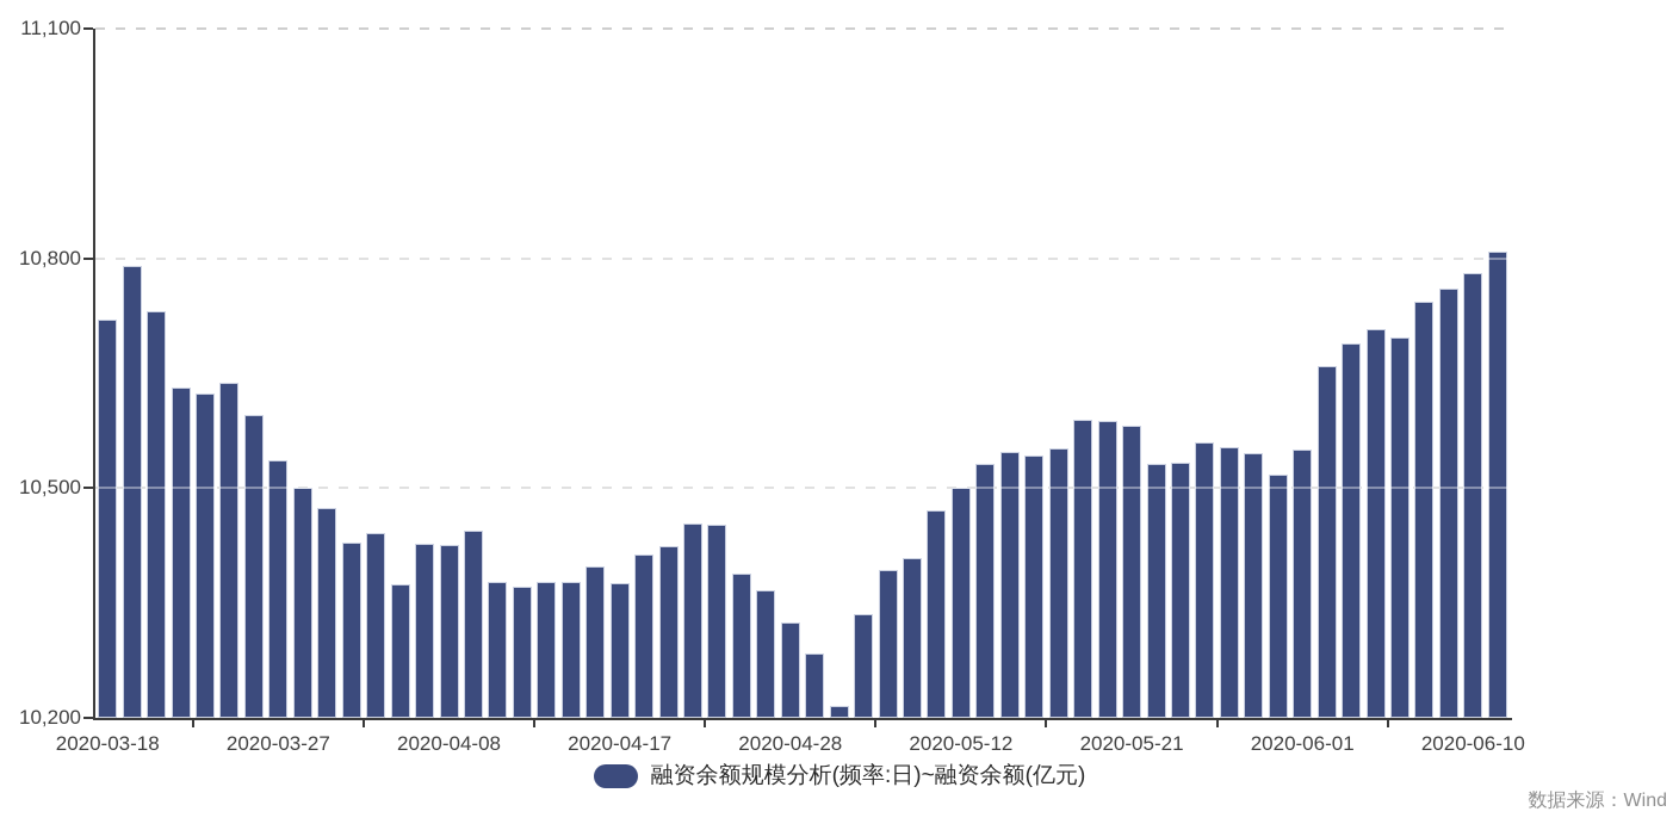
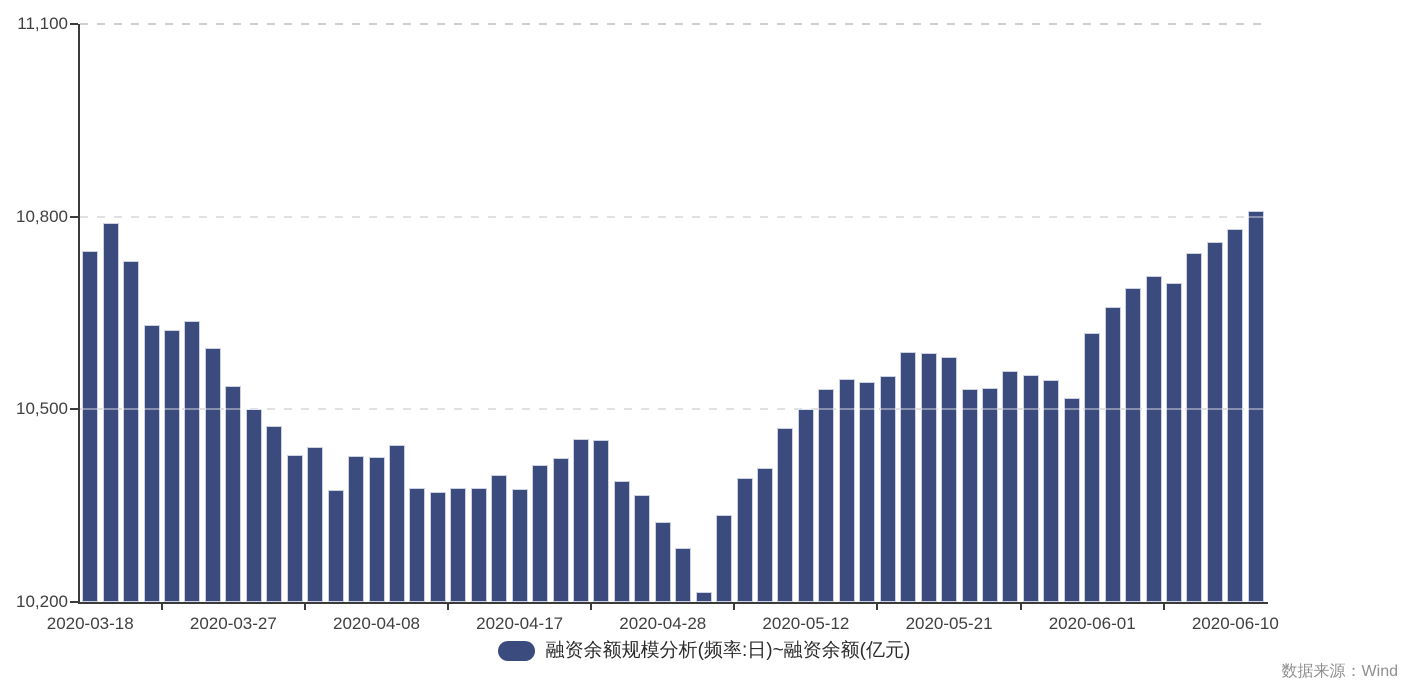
2020-03-18: 10720 -> 10750
2020-06-01: 10550 -> 10620
